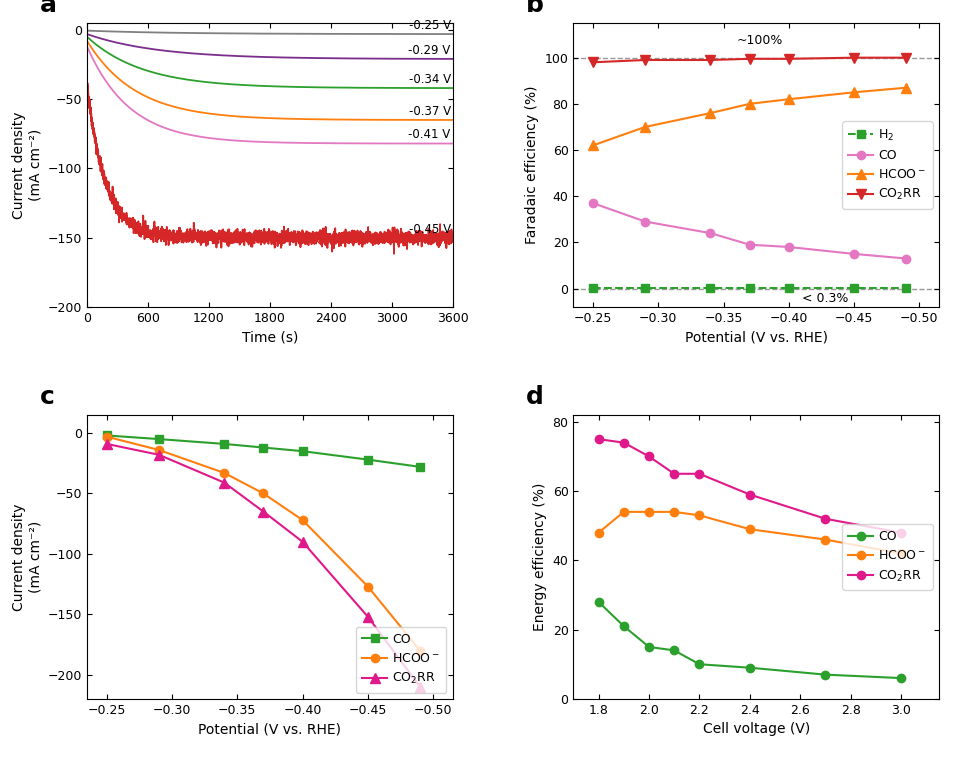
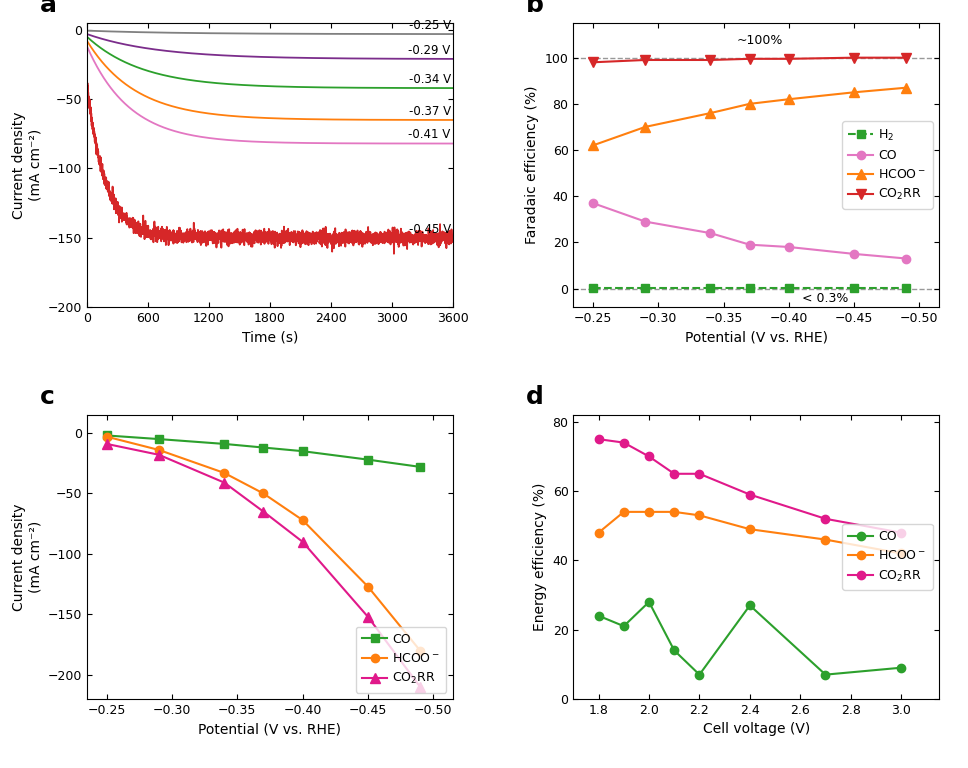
CO/1.8: 28 -> 24
CO/2.0: 15 -> 28
CO/2.2: 10 -> 7
CO/2.4: 9 -> 27
CO/3.0: 6 -> 9
